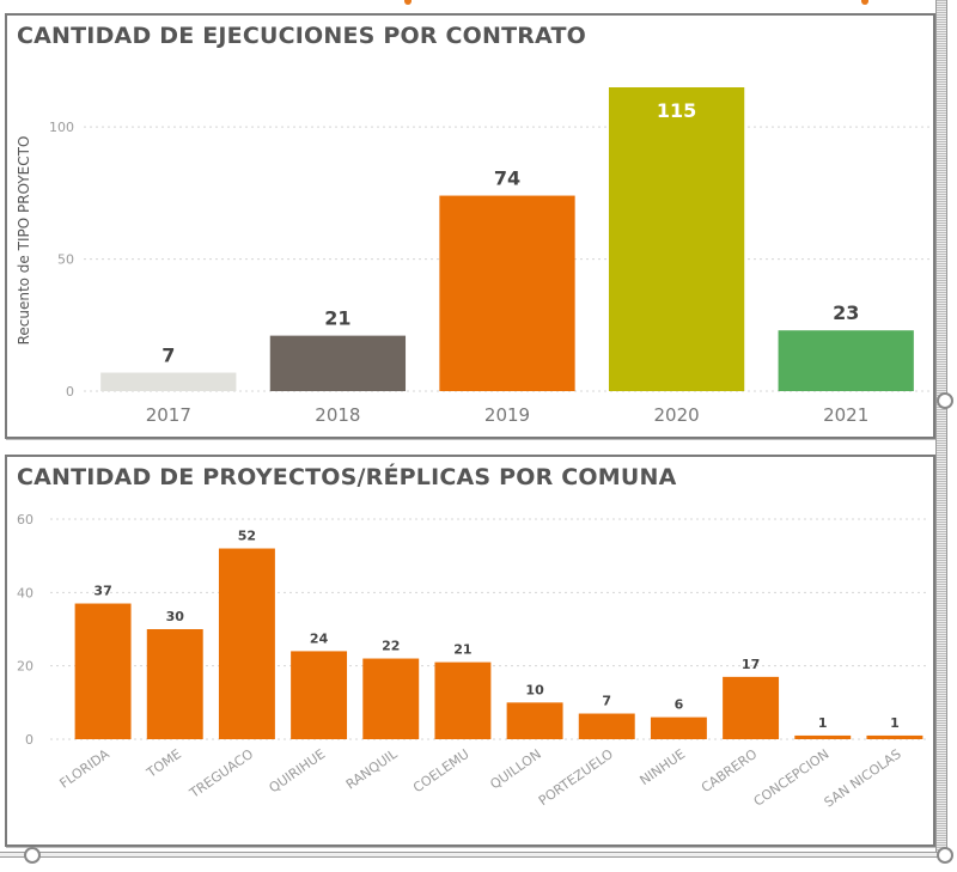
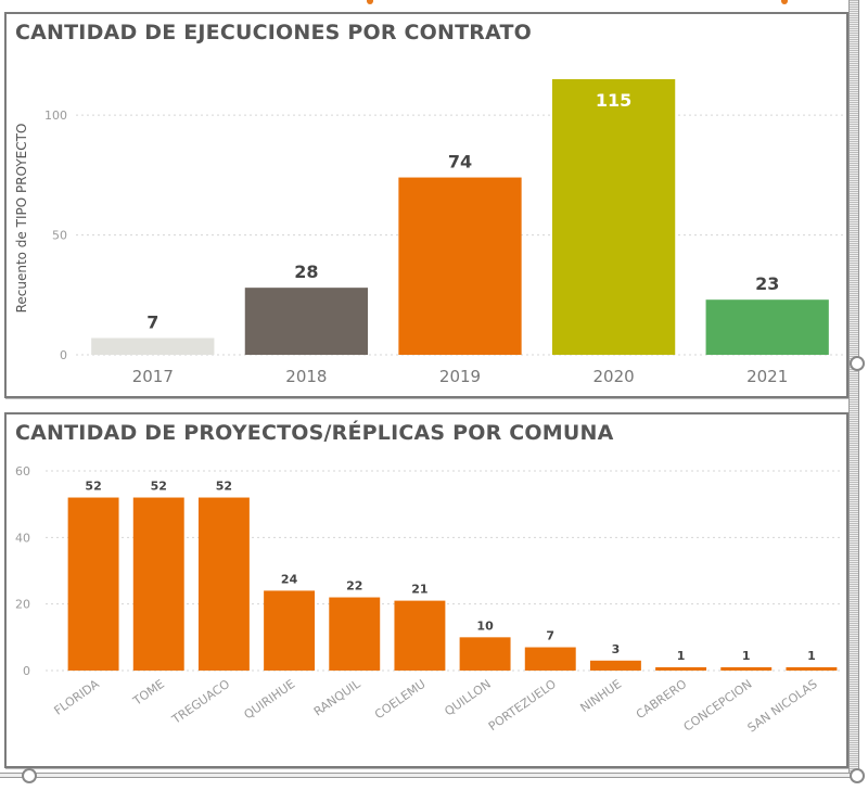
CANTIDAD DE EJECUCIONES POR CONTRATO/2018: 21 -> 28
CANTIDAD DE PROYECTOS/RÉPLICAS POR COMUNA/FLORIDA: 37 -> 52
CANTIDAD DE PROYECTOS/RÉPLICAS POR COMUNA/TOME: 30 -> 52
CANTIDAD DE PROYECTOS/RÉPLICAS POR COMUNA/NINHUE: 6 -> 3
CANTIDAD DE PROYECTOS/RÉPLICAS POR COMUNA/CABRERO: 17 -> 1
